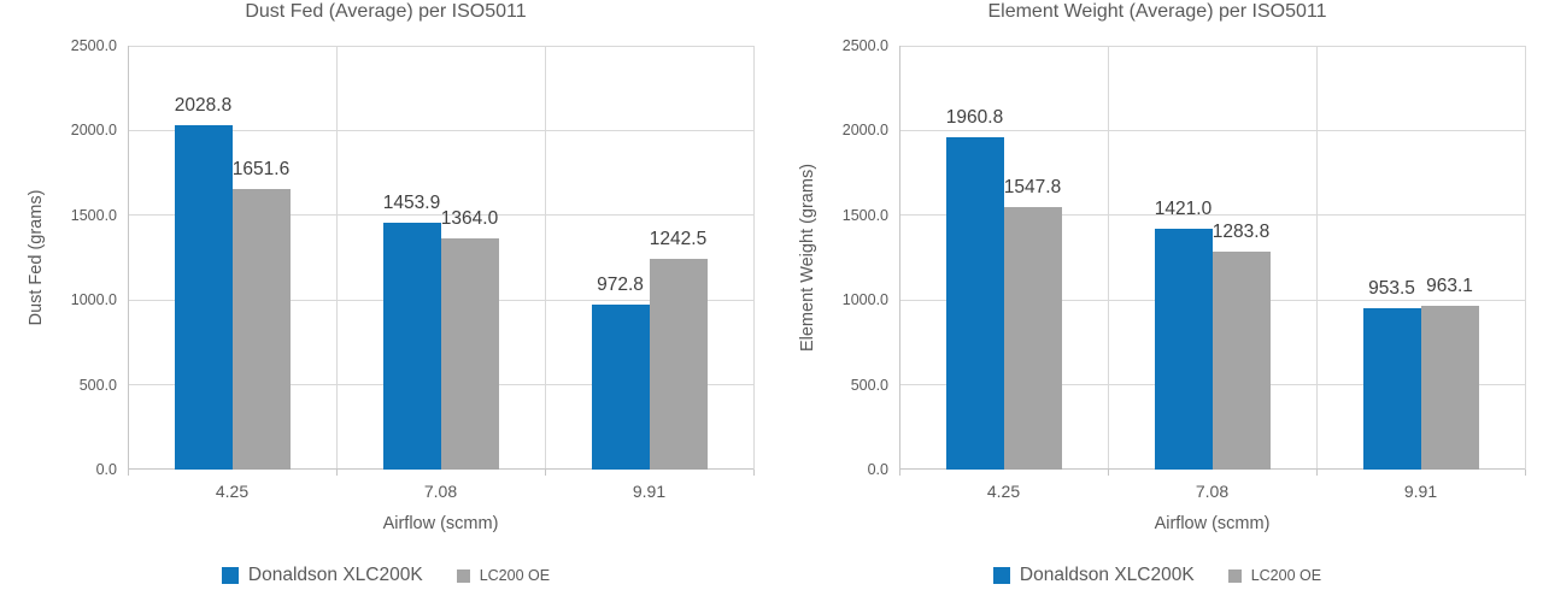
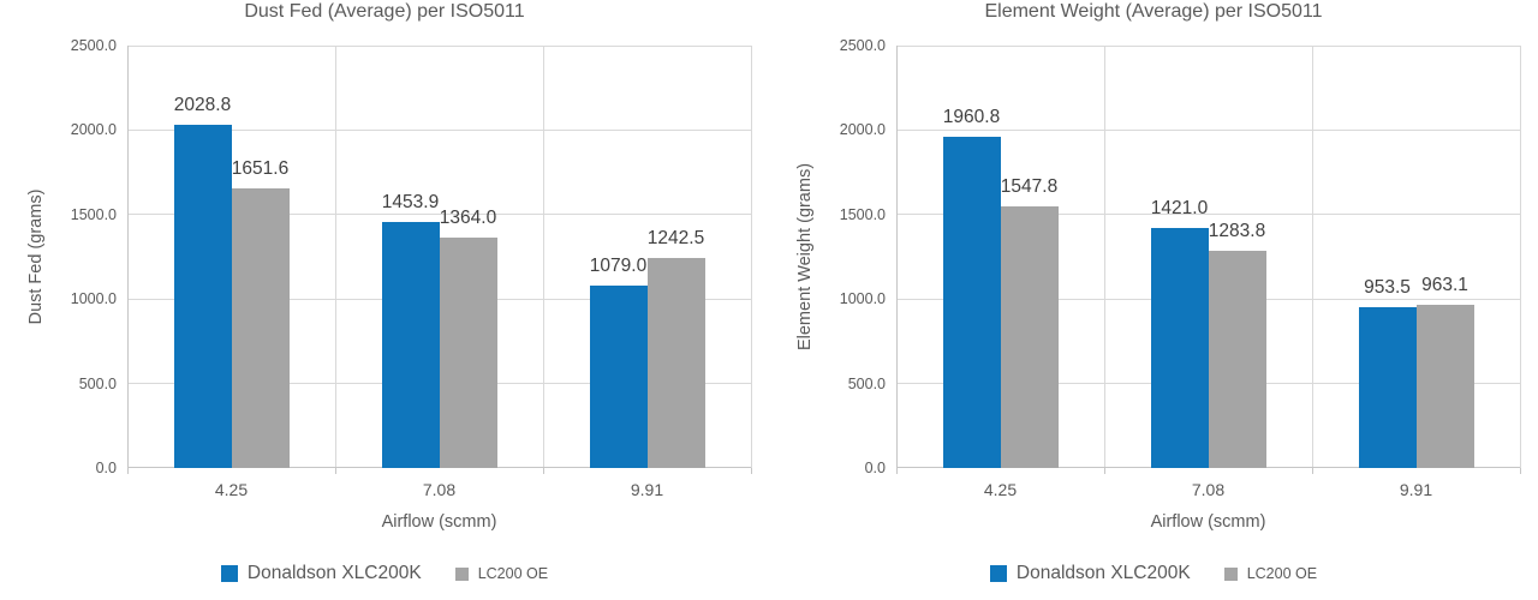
Dust Fed (Average) per ISO5011/Donaldson XLC200K/9.91: 972.8 -> 1079.0
